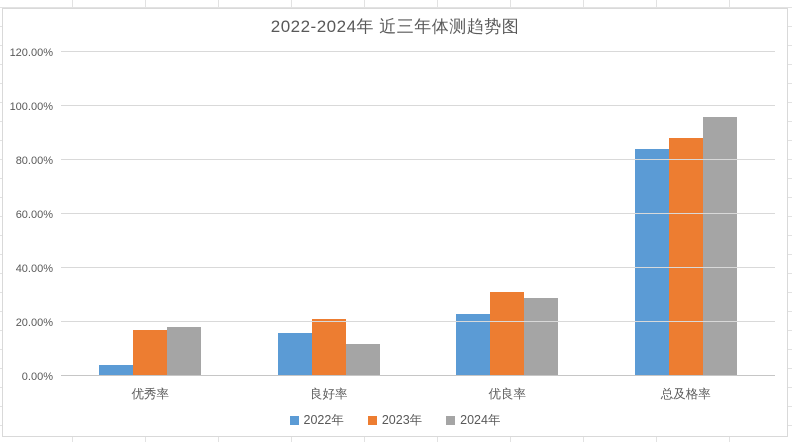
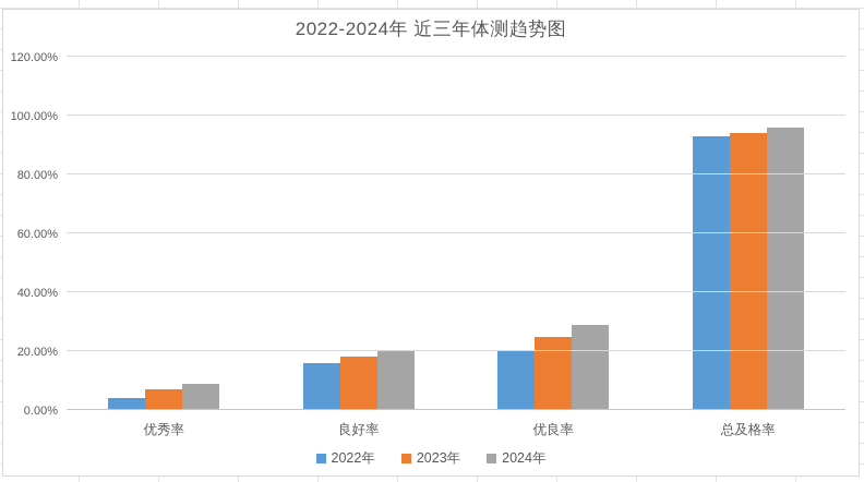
2023年/优秀率: 17% -> 7%
2024年/优秀率: 18% -> 9%
2023年/良好率: 21% -> 18%
2024年/良好率: 12% -> 20%
2022年/优良率: 23% -> 20%
2023年/优良率: 31% -> 25%
2022年/总及格率: 84% -> 93%
2023年/总及格率: 88% -> 94%
